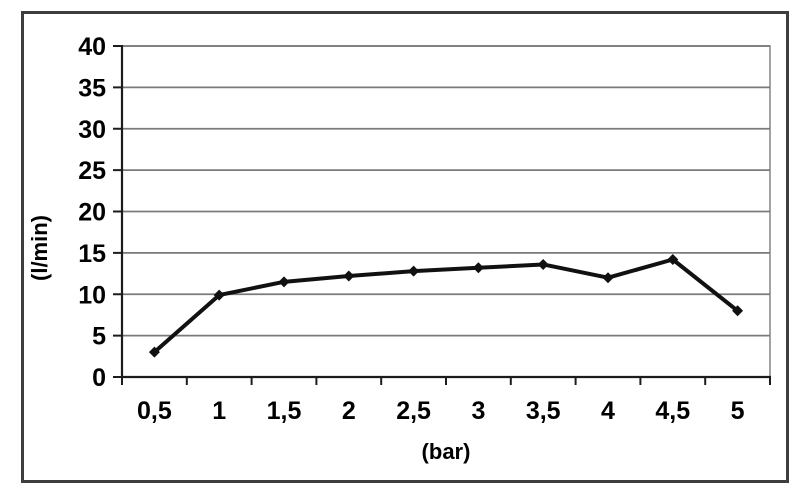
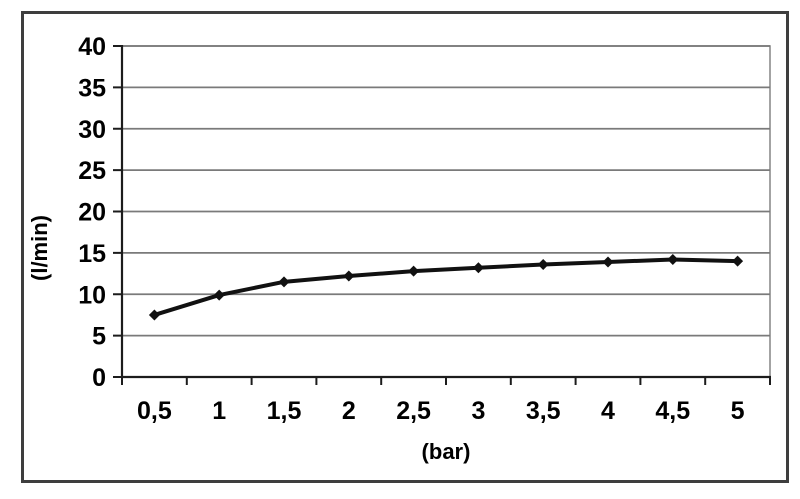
0,5: 3 -> 8
4: 12 -> 14
5: 8 -> 14
